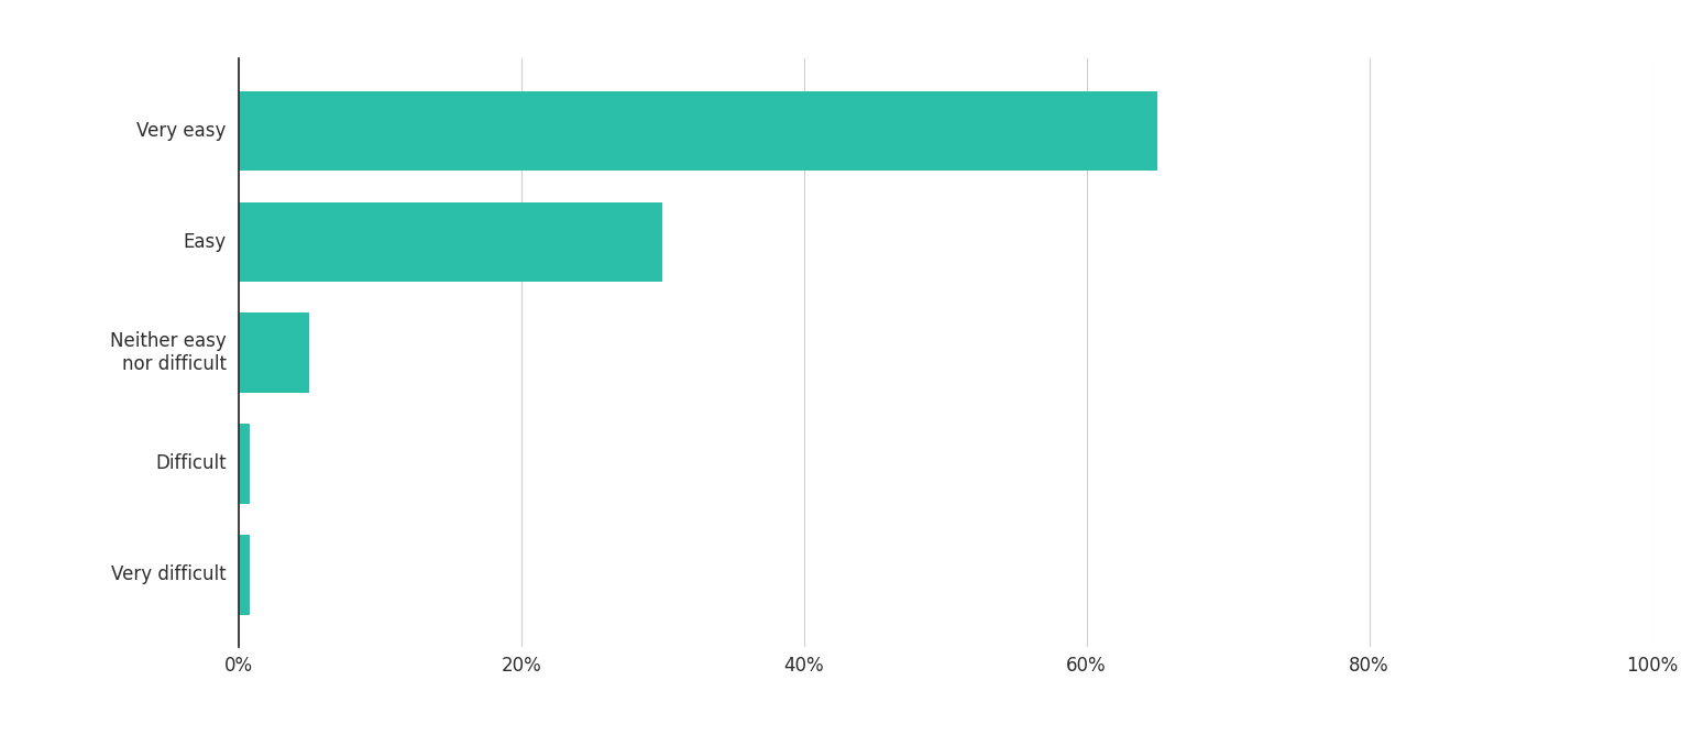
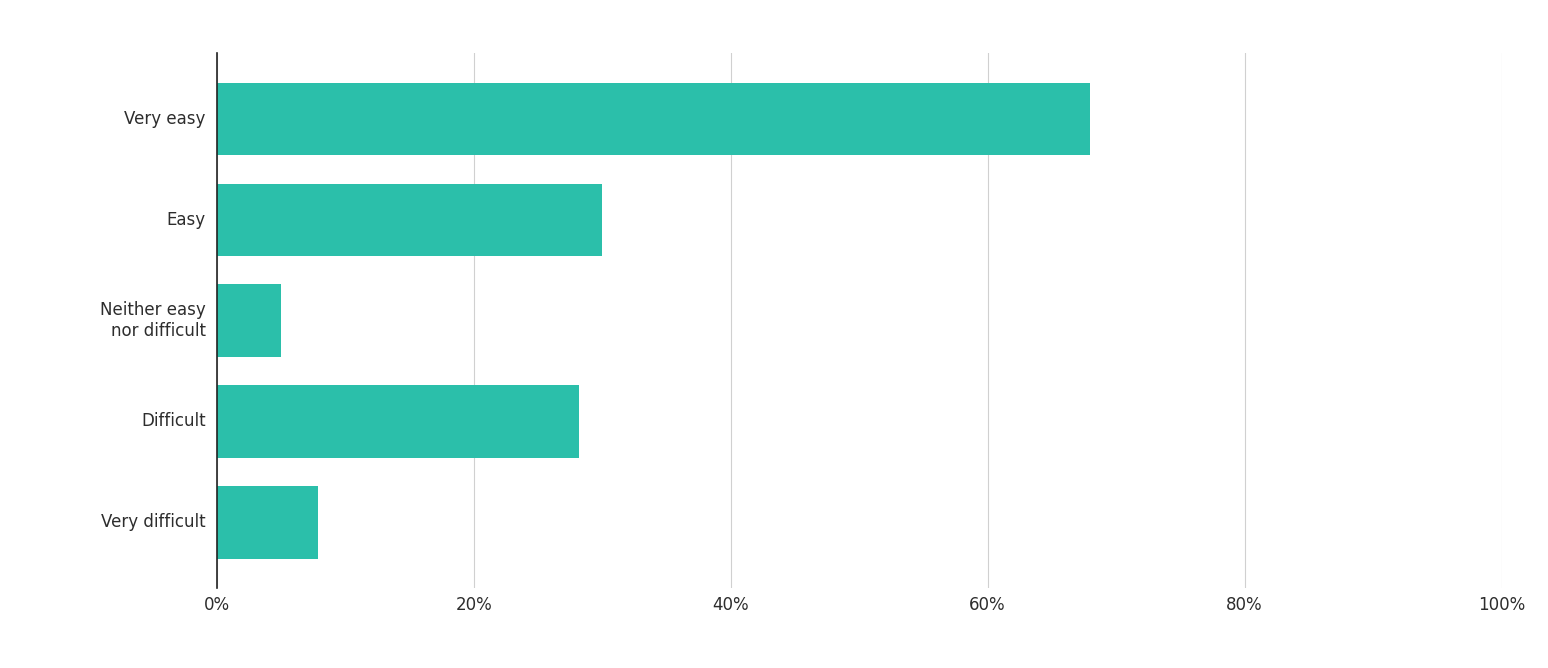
Very easy: 65.0% -> 68.0%
Difficult: 0.8% -> 28.2%
Very difficult: 0.8% -> 7.9%
